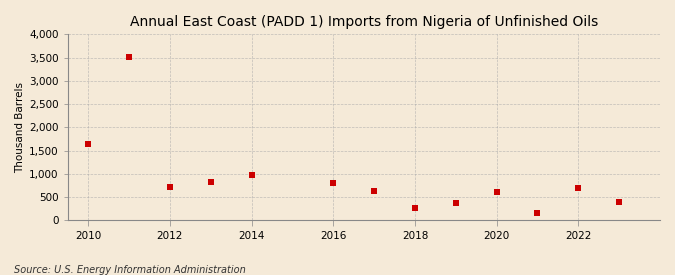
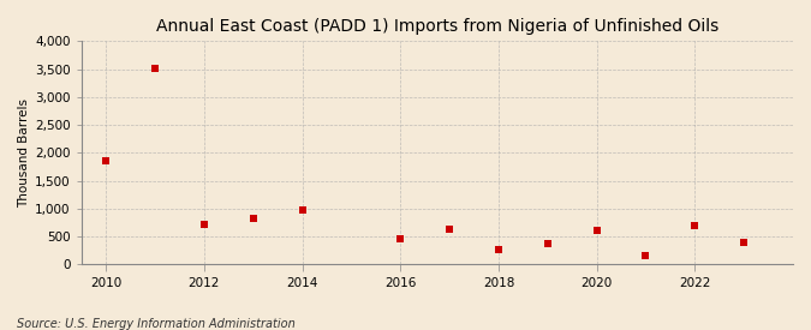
2010: 1,650 -> 1,850
2016: 800 -> 460
